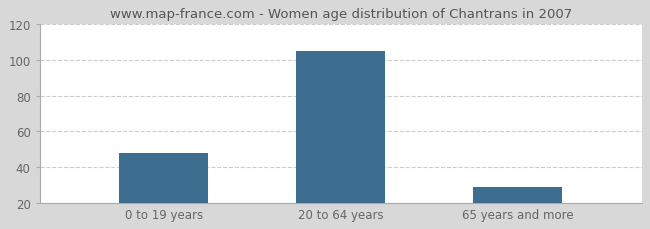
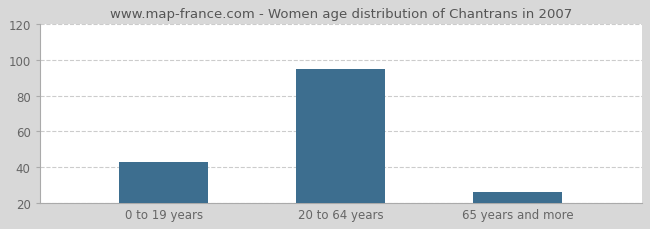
0 to 19 years: 48 -> 43
20 to 64 years: 105 -> 95
65 years and more: 29 -> 26
